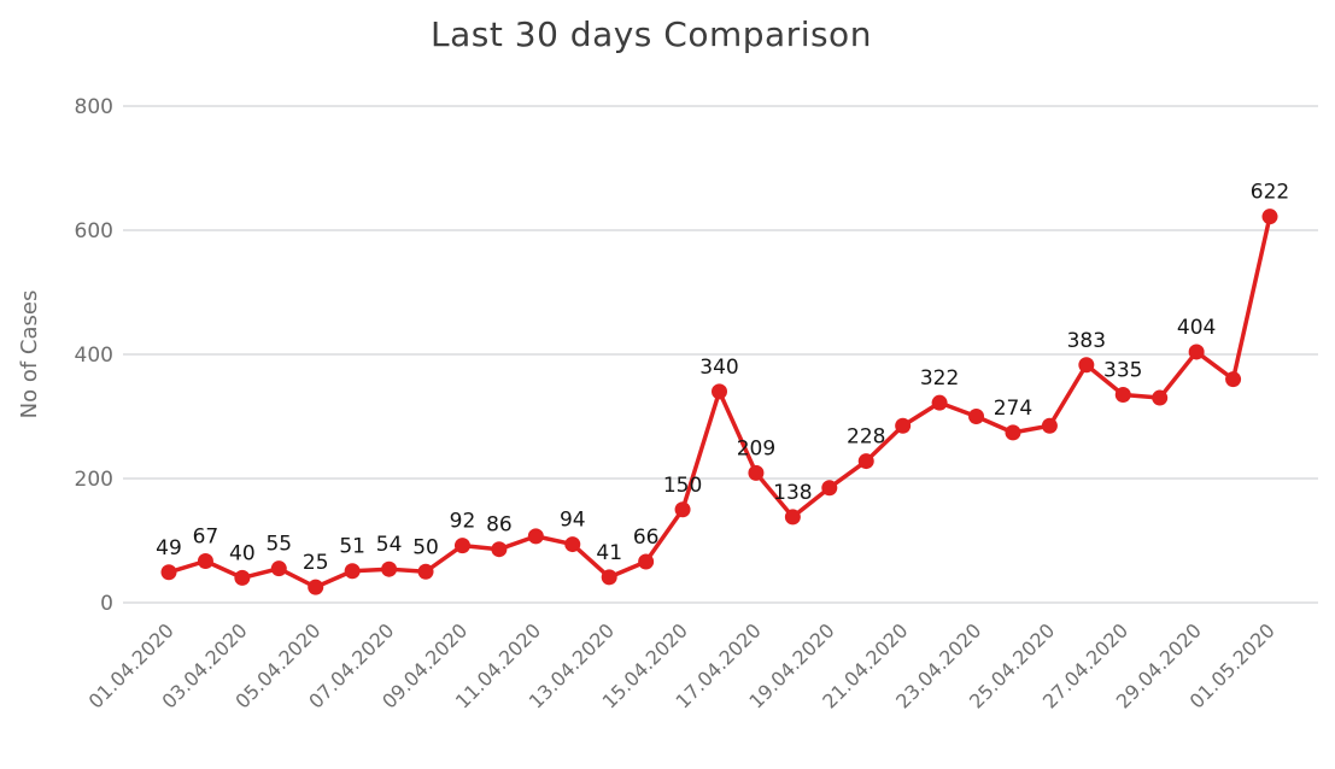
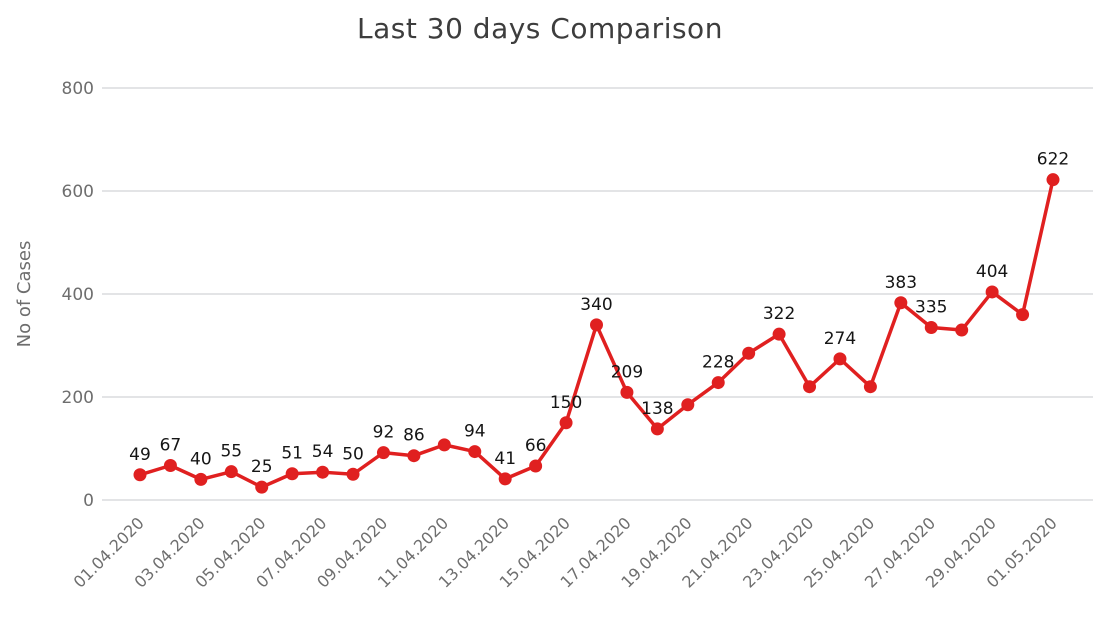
23.04.2020: 300 -> 220
25.04.2020: 280 -> 220
